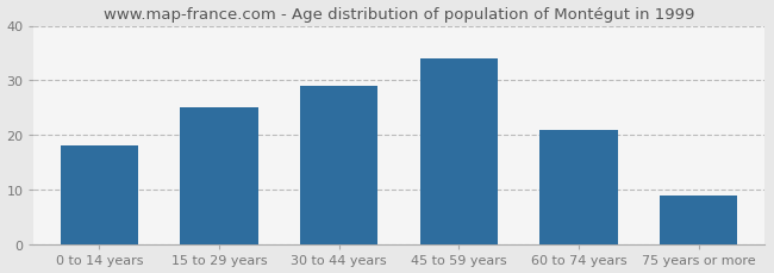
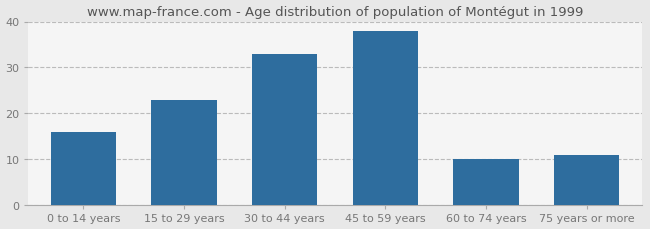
0 to 14 years: 18 -> 16
15 to 29 years: 25 -> 23
30 to 44 years: 29 -> 33
45 to 59 years: 34 -> 38
60 to 74 years: 21 -> 10
75 years or more: 9 -> 11
